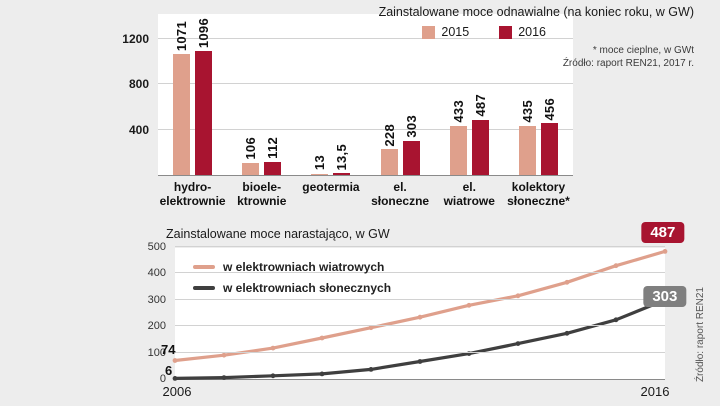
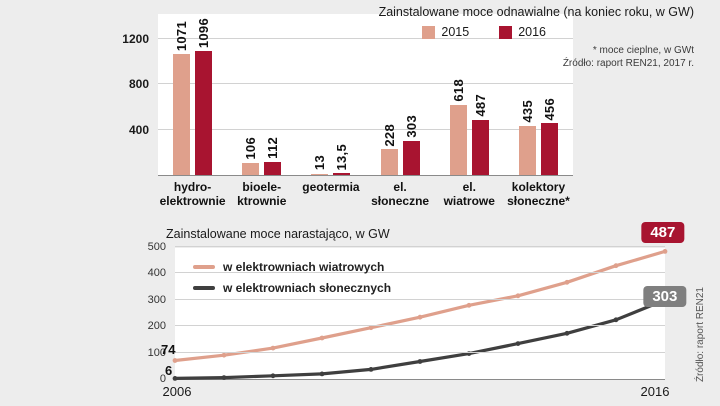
Zainstalowane moce odnawialne (na koniec roku, w GW)/2015/el. wiatrowe: 433 -> 618
